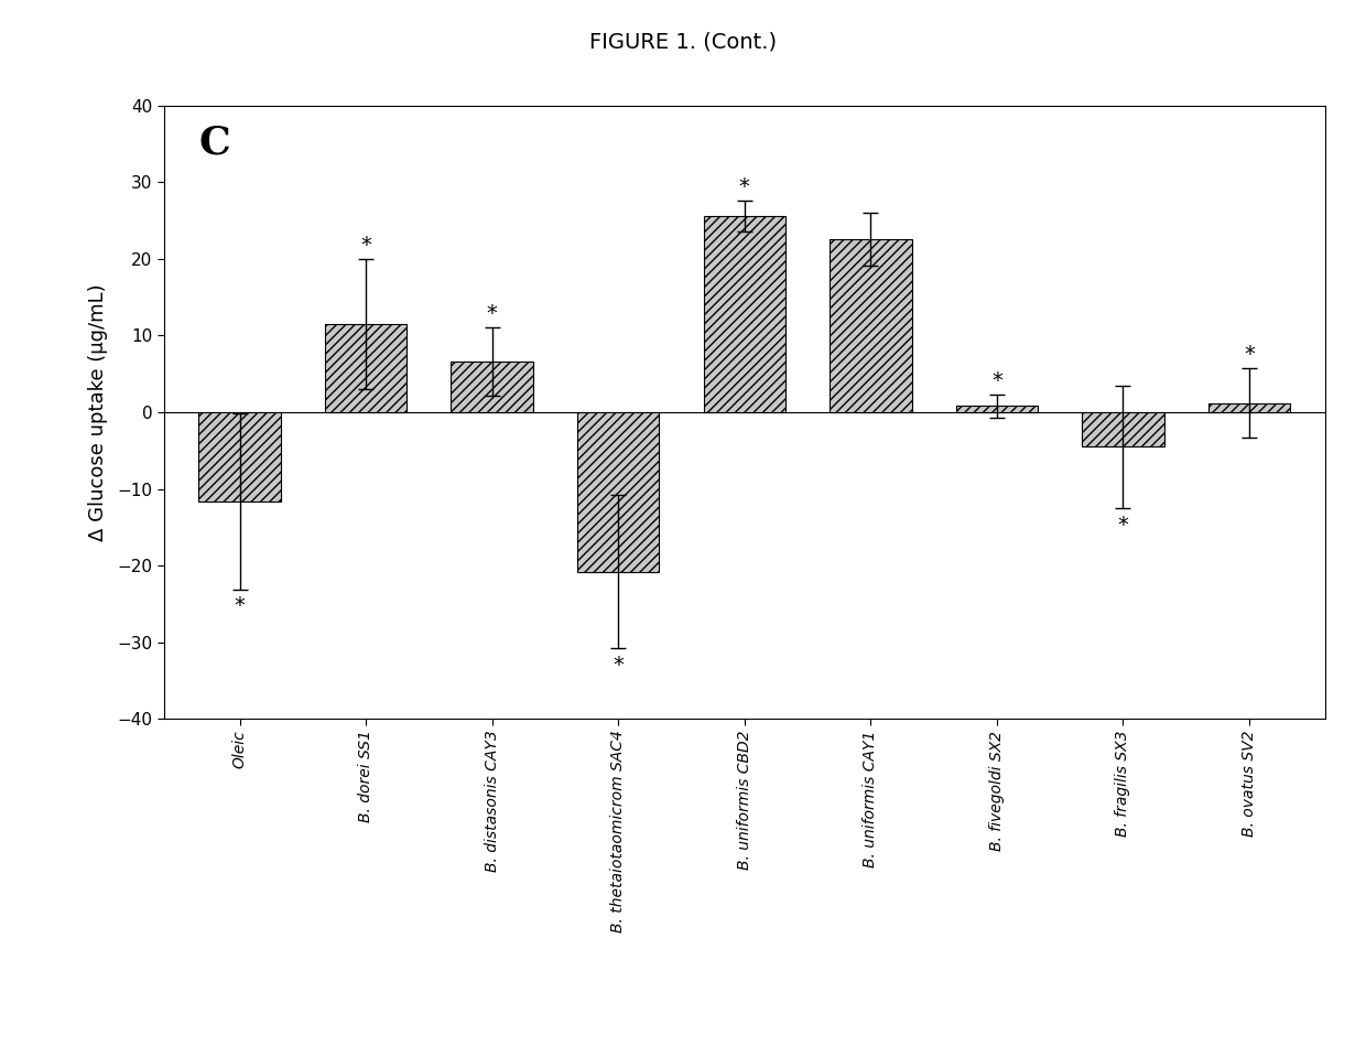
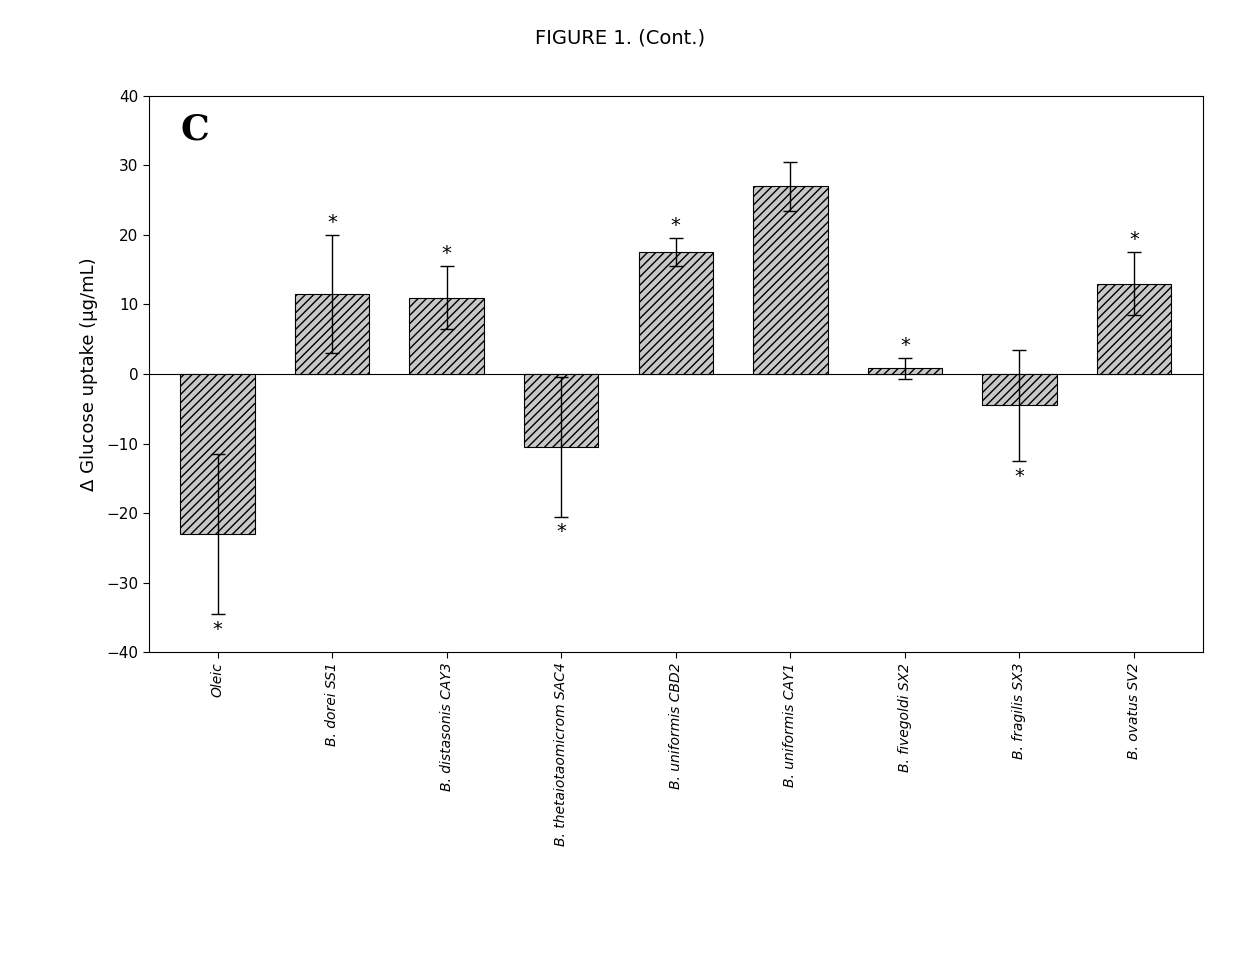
Oleic: -11.6 -> -23.0
B. distasonis CAY3: 6.6 -> 11.0
B. thetaiotaomicrom SAC4: -20.8 -> -10.5
B. uniformis CBD2: 25.6 -> 17.5
B. uniformis CAY1: 22.6 -> 27.0
B. ovatus SV2: 1.2 -> 13.0
